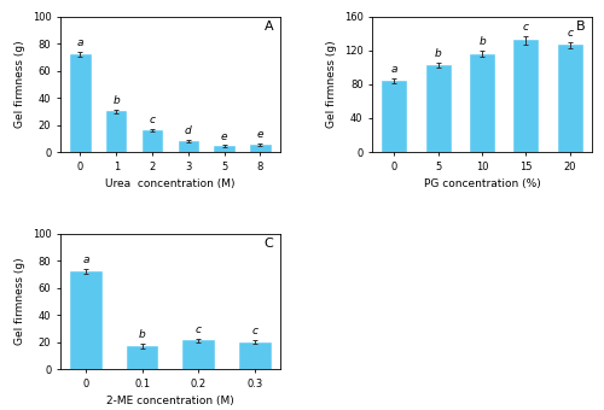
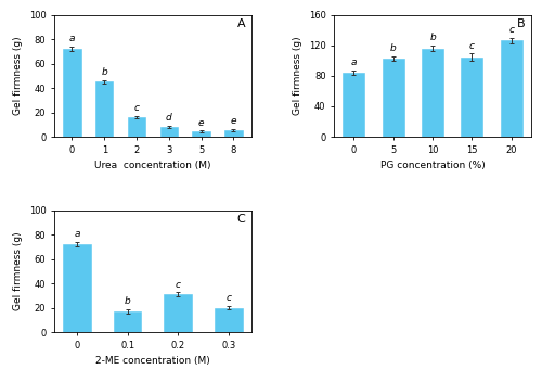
1: 30 -> 45
15: 132 -> 104
0.2: 21 -> 31
